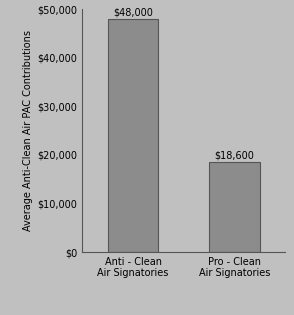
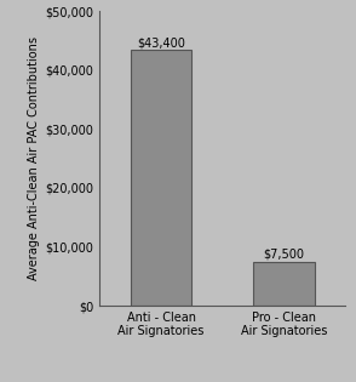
Anti - Clean Air Signatories: $48,000 -> $43,400
Pro - Clean Air Signatories: $18,600 -> $7,500
